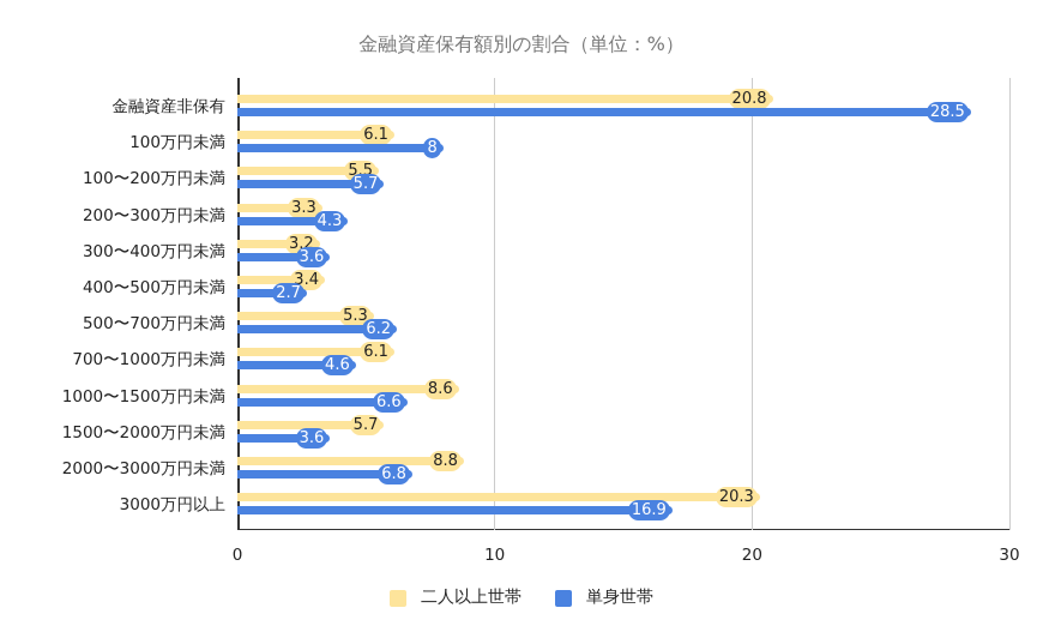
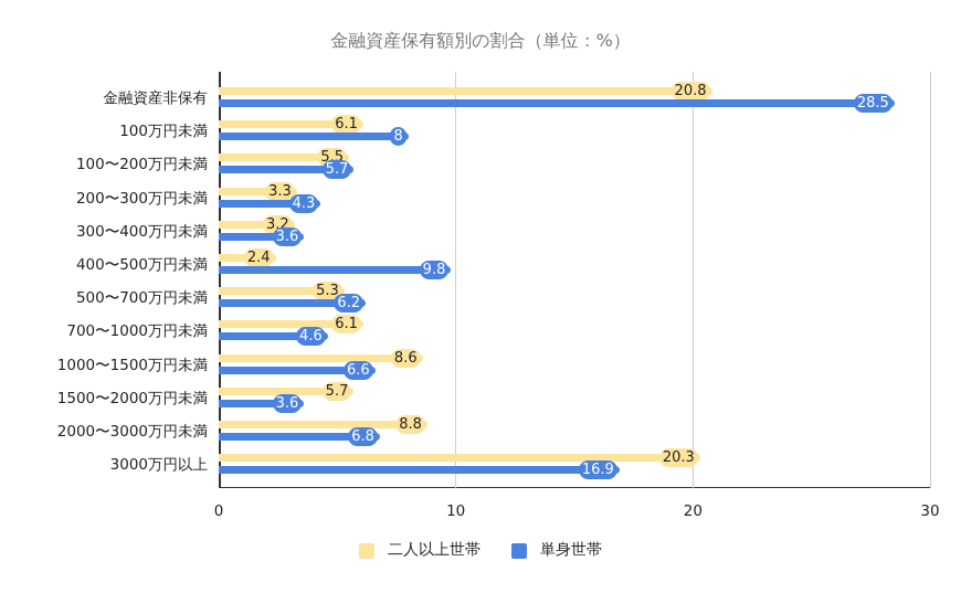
二人以上世帯/400〜500万円未満: 3.4 -> 2.4
単身世帯/400〜500万円未満: 2.7 -> 9.8
